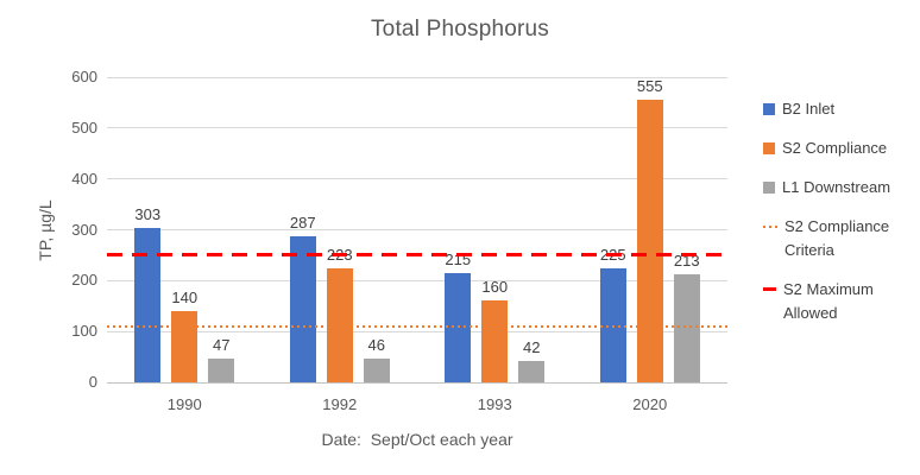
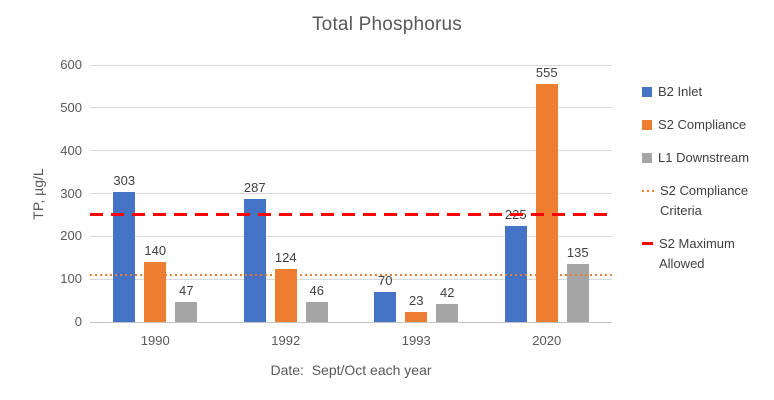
S2 Compliance/1992: 223 -> 124
B2 Inlet/1993: 215 -> 70
S2 Compliance/1993: 160 -> 23
L1 Downstream/2020: 213 -> 135
